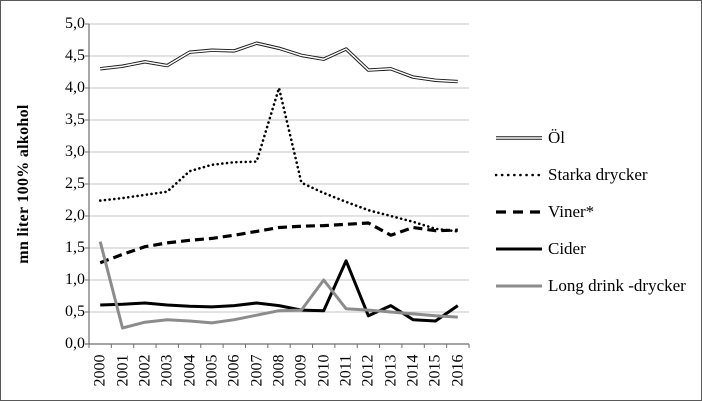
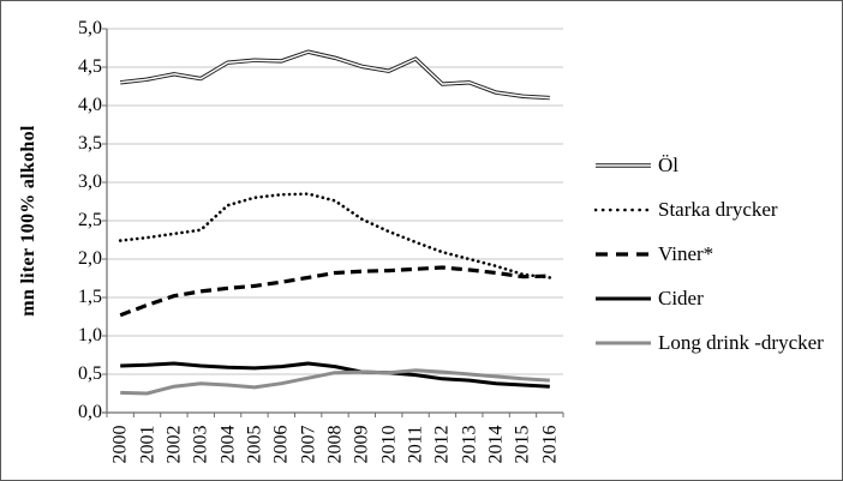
Long drink -drycker/2000: 1,6 -> 0,3
Starka drycker/2008: 4,0 -> 2,8
Long drink -drycker/2010: 1,0 -> 0,5
Cider/2011: 1,3 -> 0,5
Viner*/2013: 1,7 -> 1,9
Cider/2013: 0,6 -> 0,4
Cider/2016: 0,6 -> 0,3
